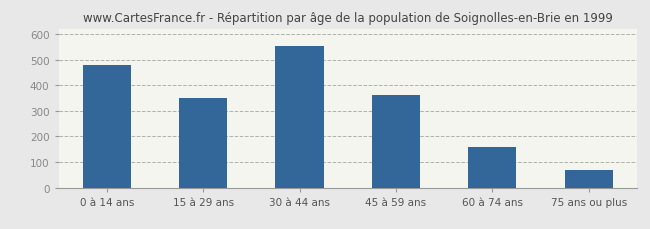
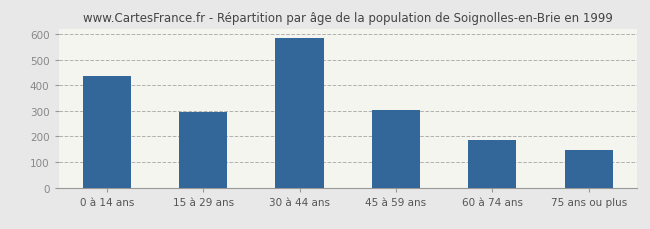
0 à 14 ans: 480 -> 435
15 à 29 ans: 350 -> 295
30 à 44 ans: 555 -> 585
45 à 59 ans: 360 -> 305
60 à 74 ans: 160 -> 185
75 ans ou plus: 70 -> 145
